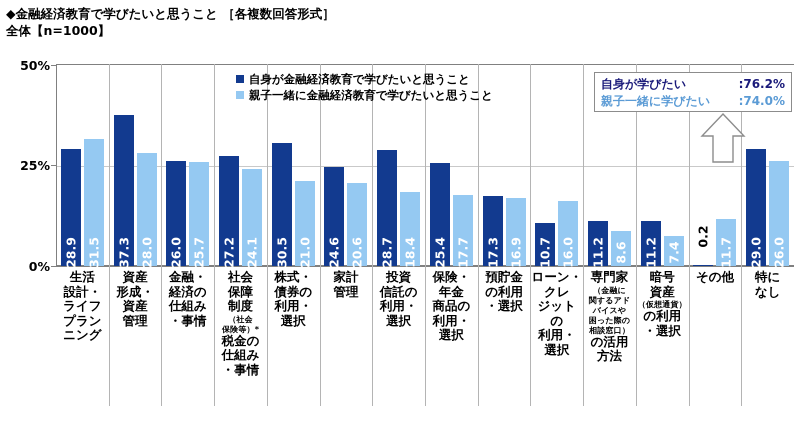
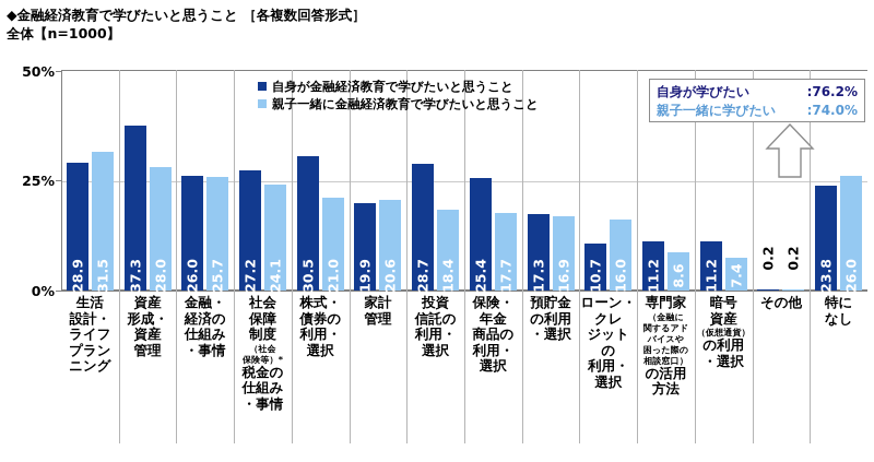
自身が金融経済教育で学びたいと思うこと/家計管理: 24.6 -> 19.9
親子一緒に金融経済教育で学びたいと思うこと/その他: 11.7 -> 0.2
自身が金融経済教育で学びたいと思うこと/特になし: 29.0 -> 23.8
